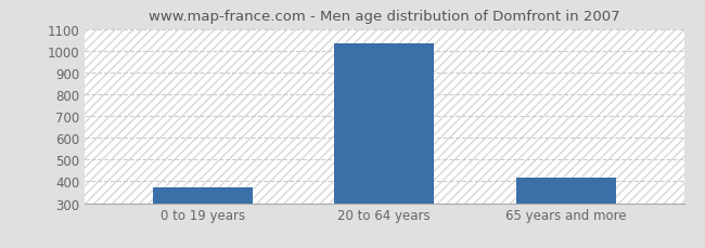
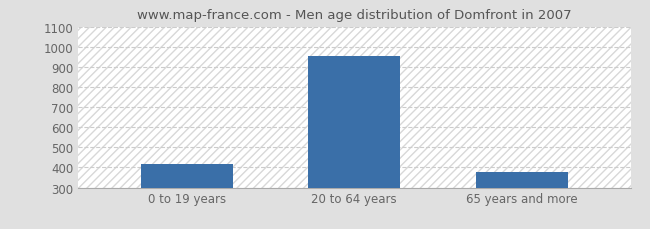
0 to 19 years: 375 -> 415
20 to 64 years: 1035 -> 955
65 years and more: 415 -> 380
